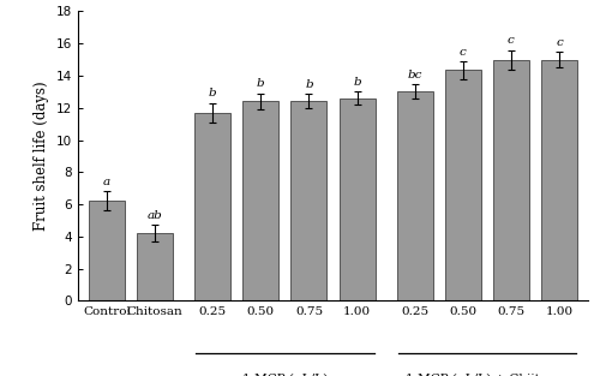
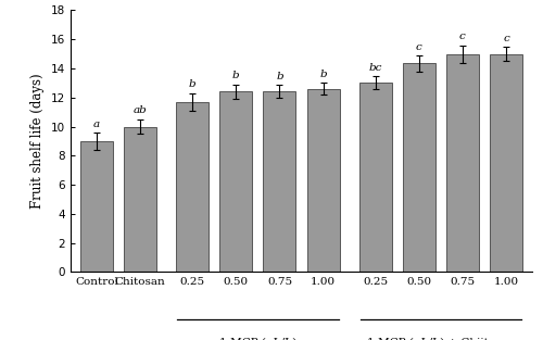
Control: 6.2 -> 9.0
Chitosan: 4.2 -> 10.0
